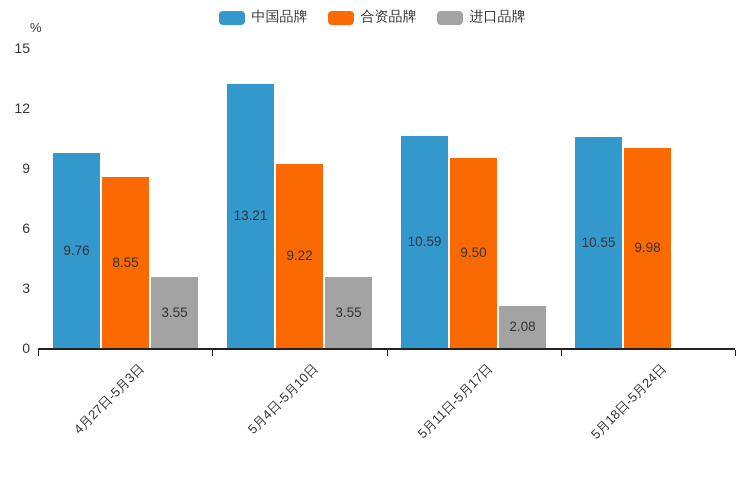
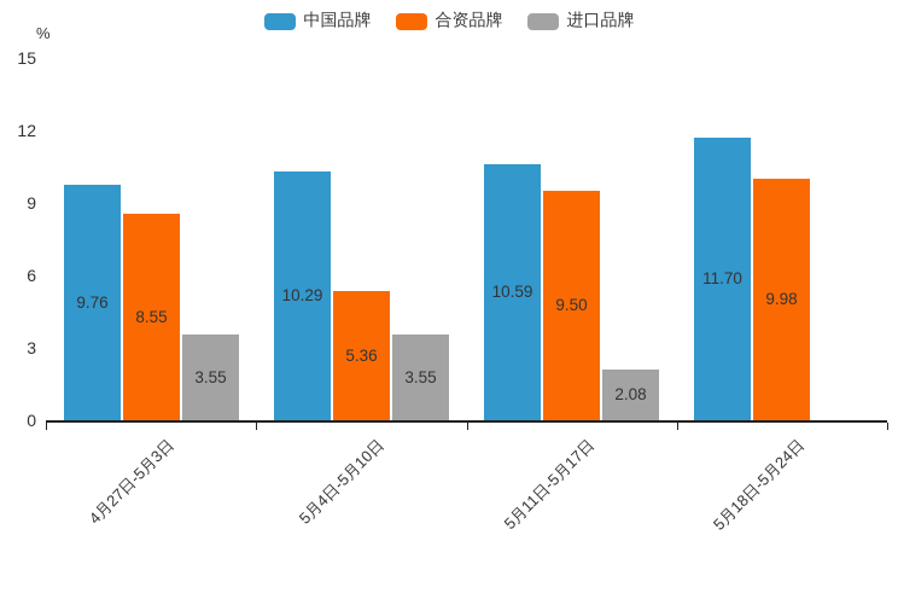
中国品牌/5月4日-5月10日: 13.21 -> 10.29
合资品牌/5月4日-5月10日: 9.22 -> 5.36
中国品牌/5月18日-5月24日: 10.55 -> 11.70
